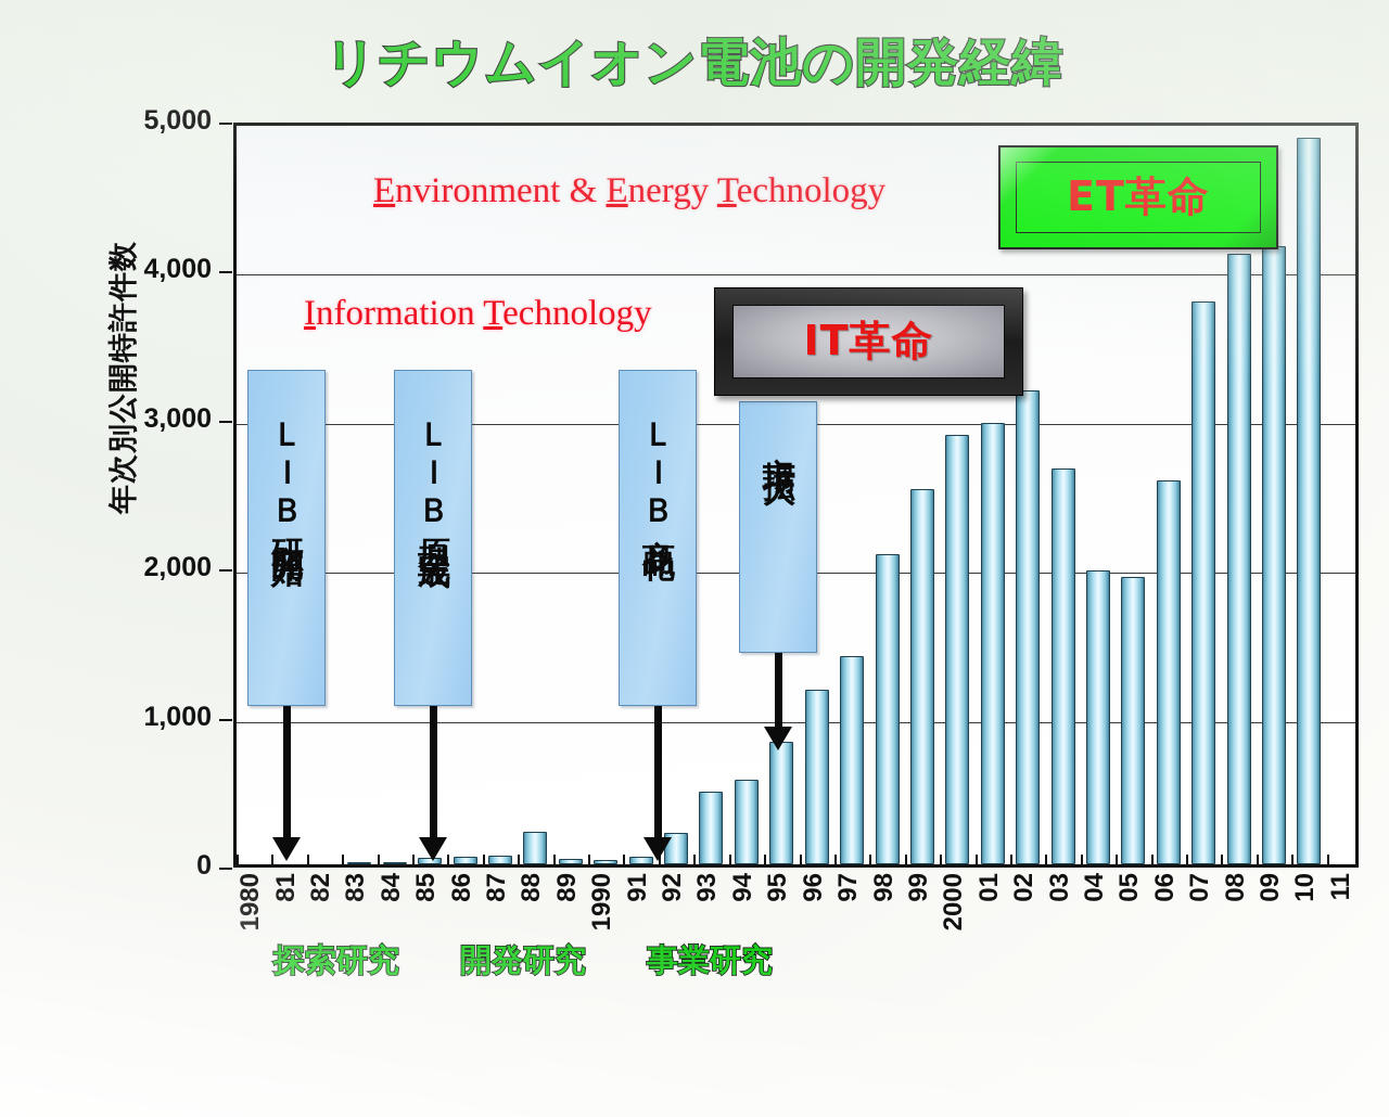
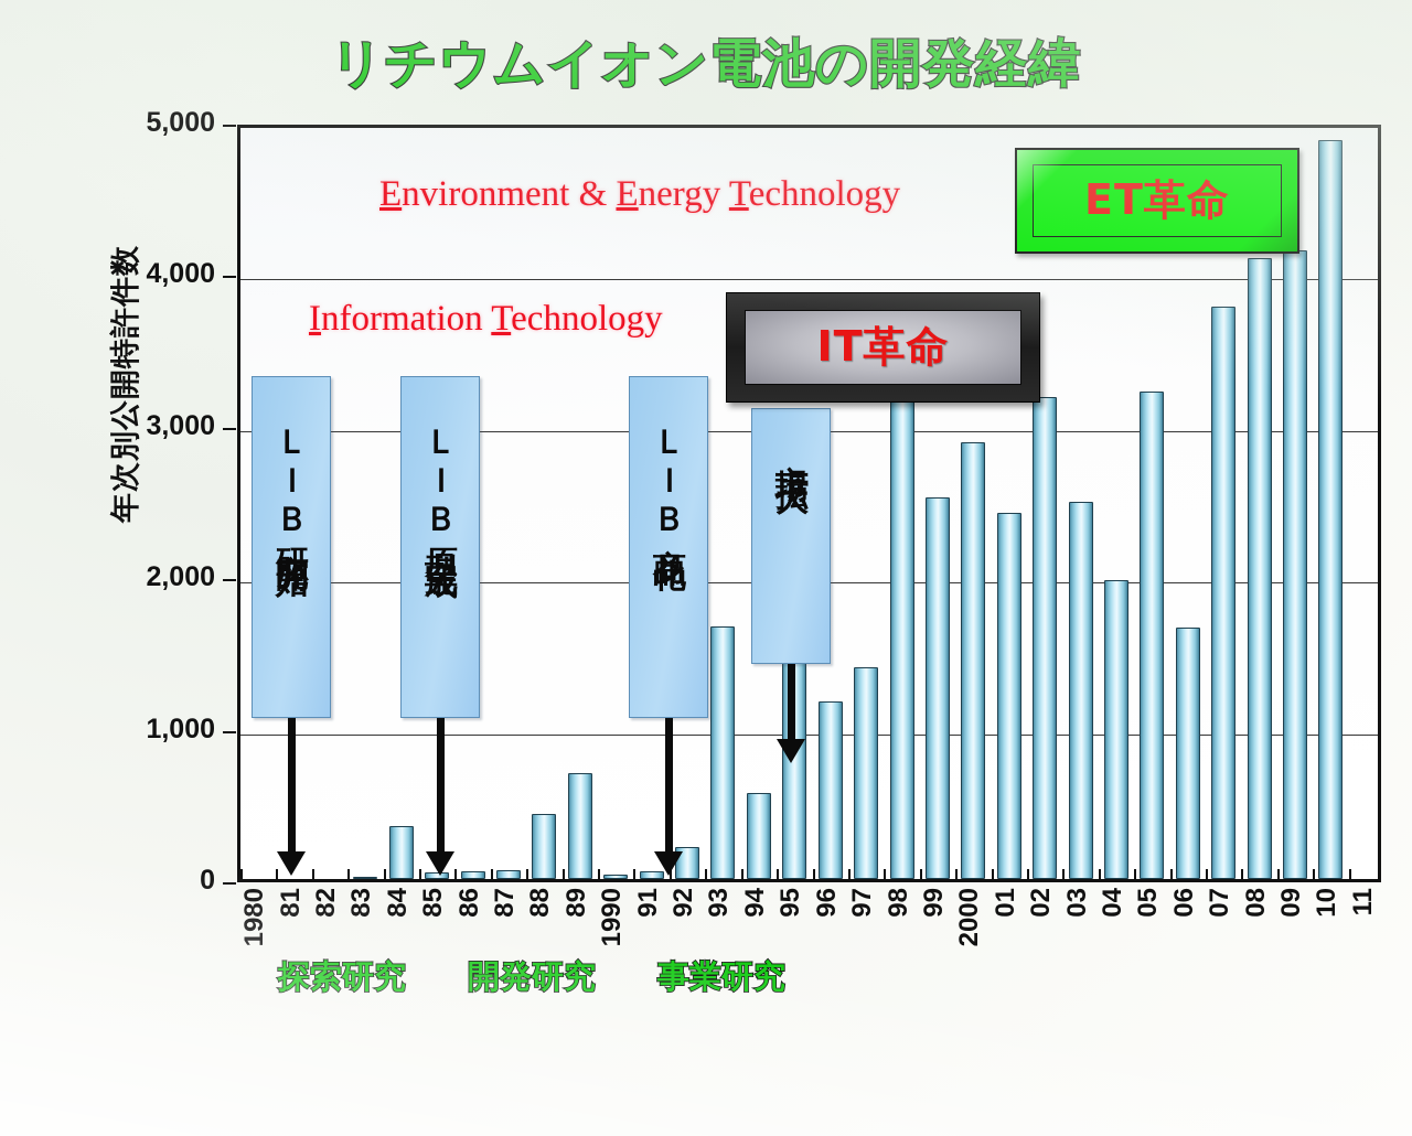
84: 20 -> 350
88: 220 -> 430
89: 40 -> 700
93: 490 -> 1670
95: 820 -> 1750
98: 2080 -> 3830
01: 2960 -> 2420
03: 2660 -> 2490
05: 1930 -> 3220
06: 2580 -> 1660
